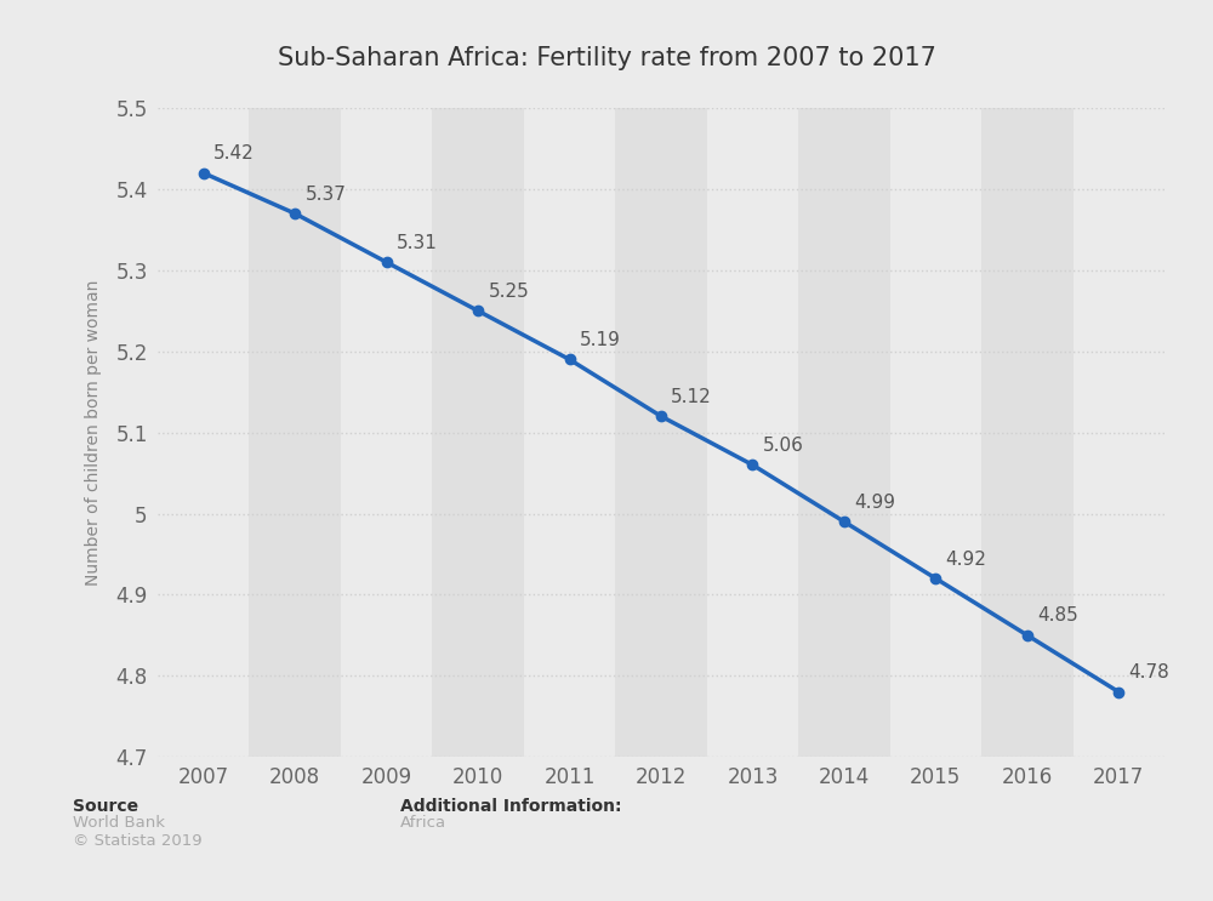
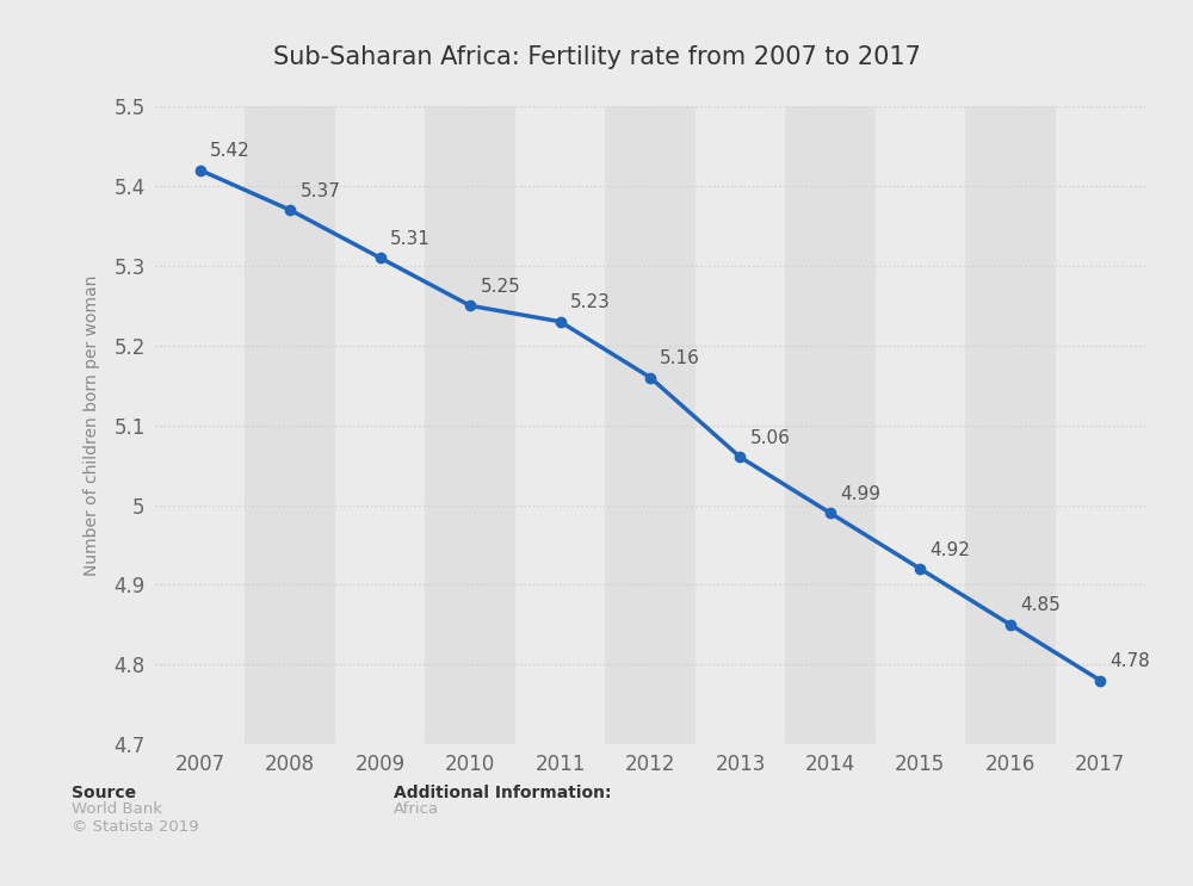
2011: 5.19 -> 5.23
2012: 5.12 -> 5.16
